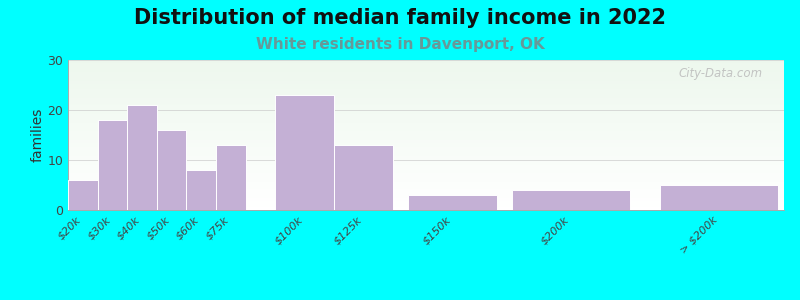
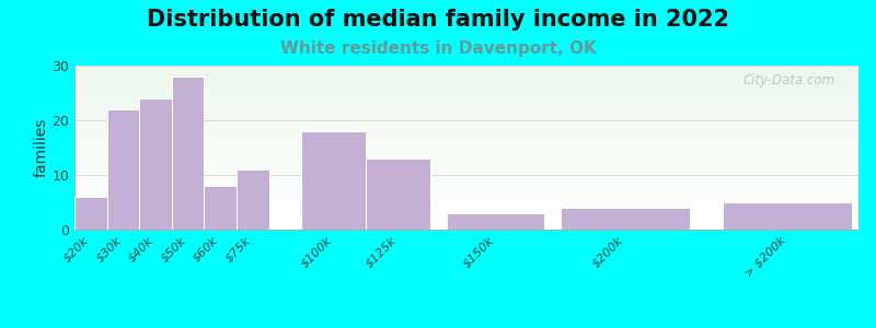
$30k: 18 -> 22
$40k: 21 -> 24
$50k: 16 -> 28
$75k: 13 -> 11
$100k: 23 -> 18
